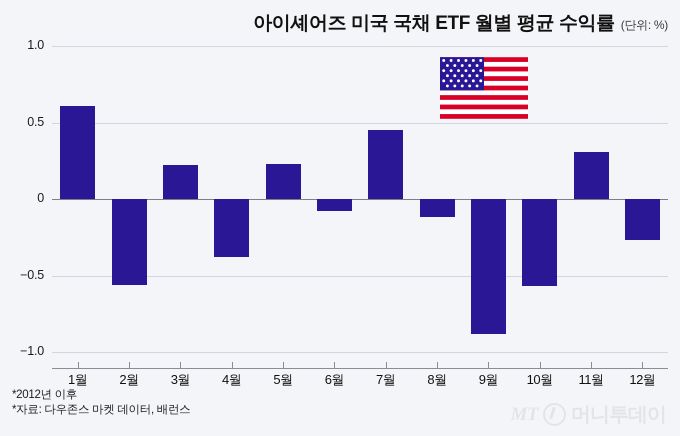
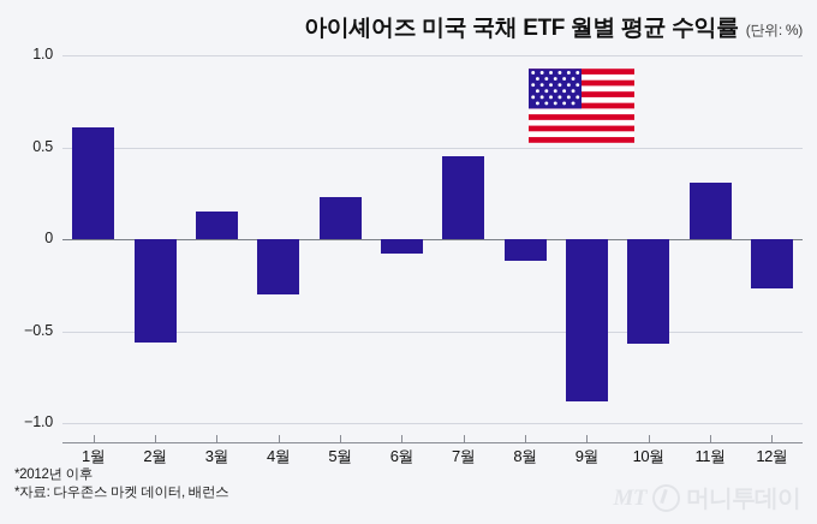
3월: 0.22 -> 0.15
4월: -0.38 -> -0.30
